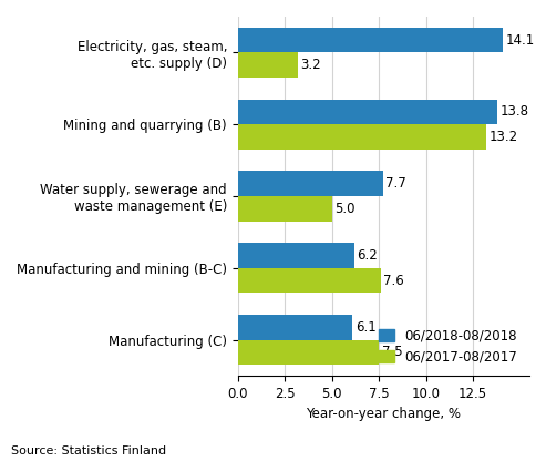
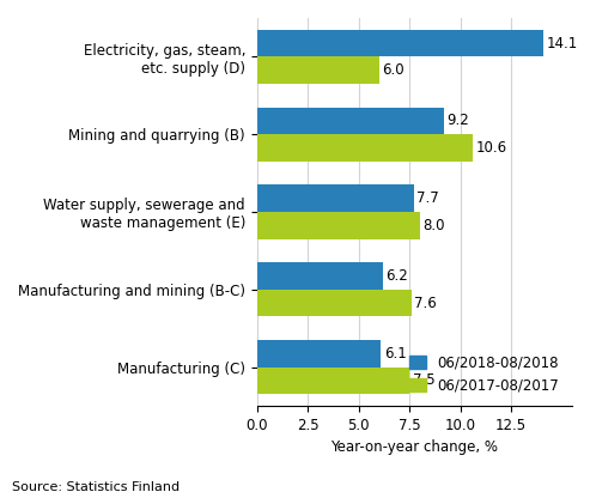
06/2017-08/2017/Electricity, gas, steam, etc. supply (D): 3.2 -> 6.0
06/2018-08/2018/Mining and quarrying (B): 13.8 -> 9.2
06/2017-08/2017/Mining and quarrying (B): 13.2 -> 10.6
06/2017-08/2017/Water supply, sewerage and waste management (E): 5.0 -> 8.0
